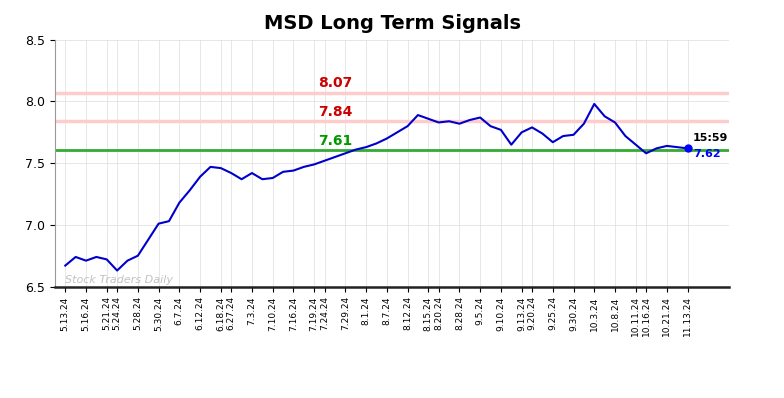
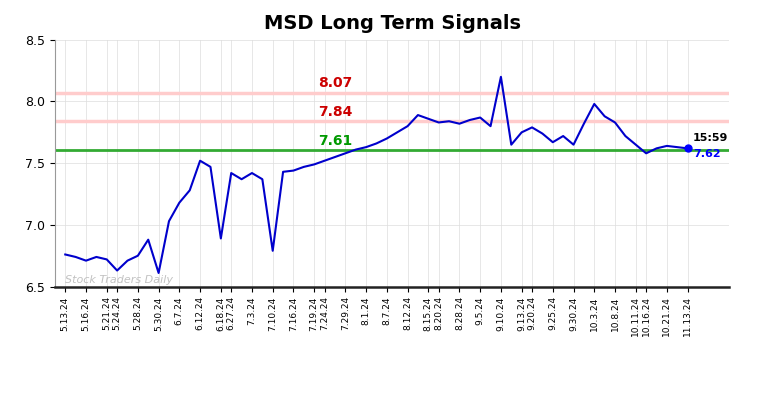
5.13.24: 6.67 -> 6.76
5.30.24: 7.01 -> 6.61
6.12.24: 7.39 -> 7.52
6.18.24: 7.46 -> 6.89
7.10.24: 7.38 -> 6.79
9.10.24: 7.77 -> 8.20
9.30.24: 7.73 -> 7.65
